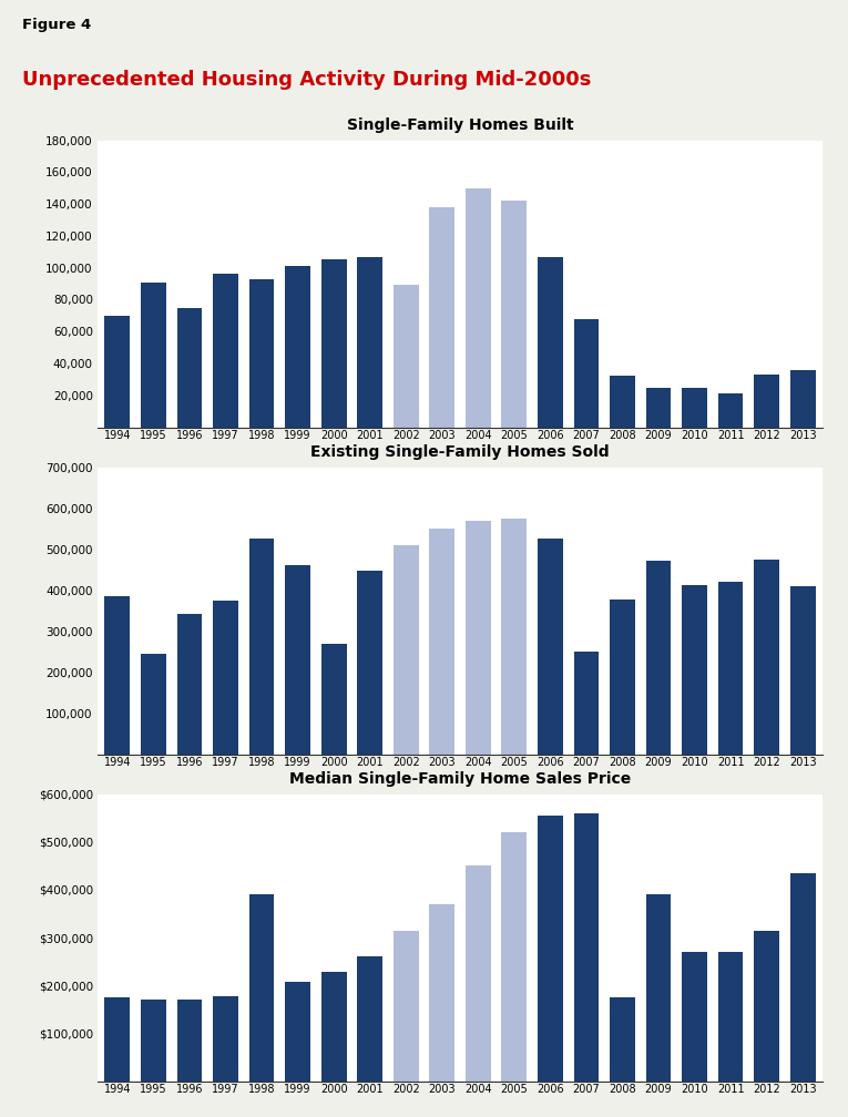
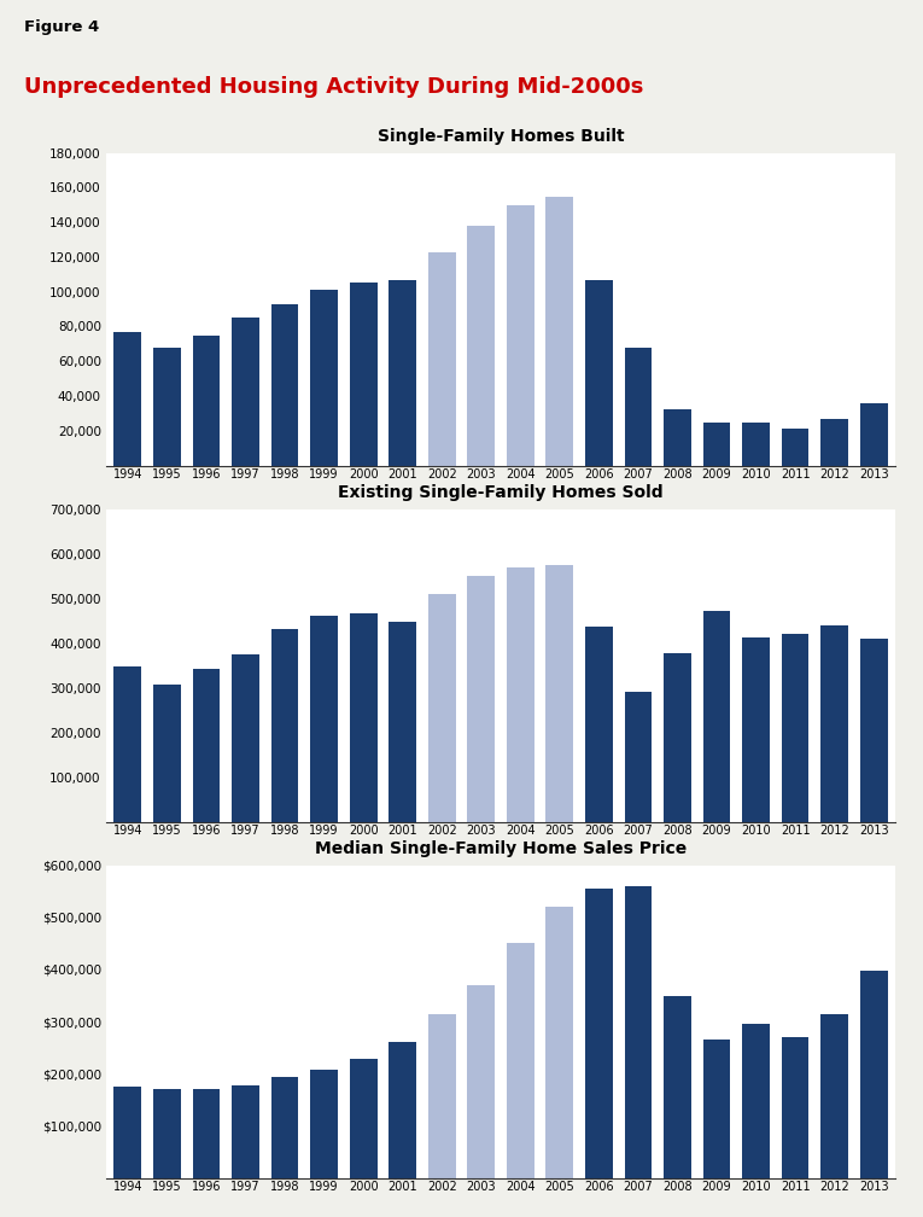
Single-Family Homes Built/1994: 70,000 -> 77,000
Single-Family Homes Built/1995: 91,000 -> 68,000
Single-Family Homes Built/1997: 96,000 -> 85,000
Single-Family Homes Built/2002: 89,000 -> 123,000
Single-Family Homes Built/2005: 142,000 -> 155,000
Single-Family Homes Built/2012: 33,000 -> 27,000
Existing Single-Family Homes Sold/1994: 385,000 -> 348,000
Existing Single-Family Homes Sold/1995: 245,000 -> 307,000
Existing Single-Family Homes Sold/1998: 525,000 -> 432,000
Existing Single-Family Homes Sold/2000: 270,000 -> 467,000
Existing Single-Family Homes Sold/2006: 525,000 -> 437,000
Existing Single-Family Homes Sold/2007: 250,000 -> 291,000
Existing Single-Family Homes Sold/2012: 475,000 -> 438,000
Median Single-Family Home Sales Price/1998: $390,000 -> $193,000
Median Single-Family Home Sales Price/2008: $175,000 -> $348,000
Median Single-Family Home Sales Price/2009: $390,000 -> $265,000
Median Single-Family Home Sales Price/2010: $270,000 -> $295,000
Median Single-Family Home Sales Price/2013: $435,000 -> $398,000
